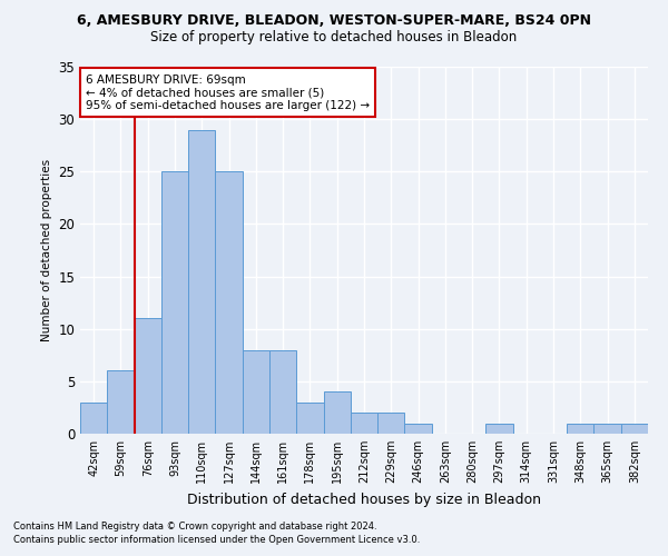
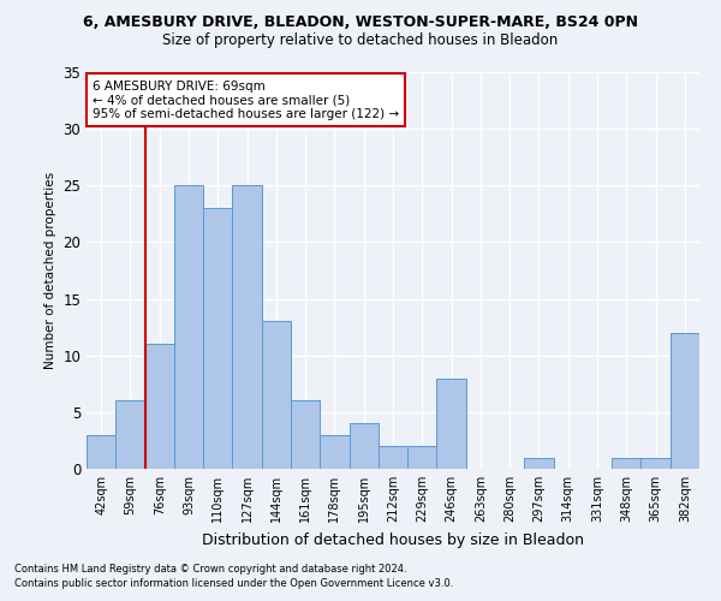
110sqm: 29 -> 23
144sqm: 8 -> 13
161sqm: 8 -> 6
246sqm: 1 -> 8
382sqm: 1 -> 12
